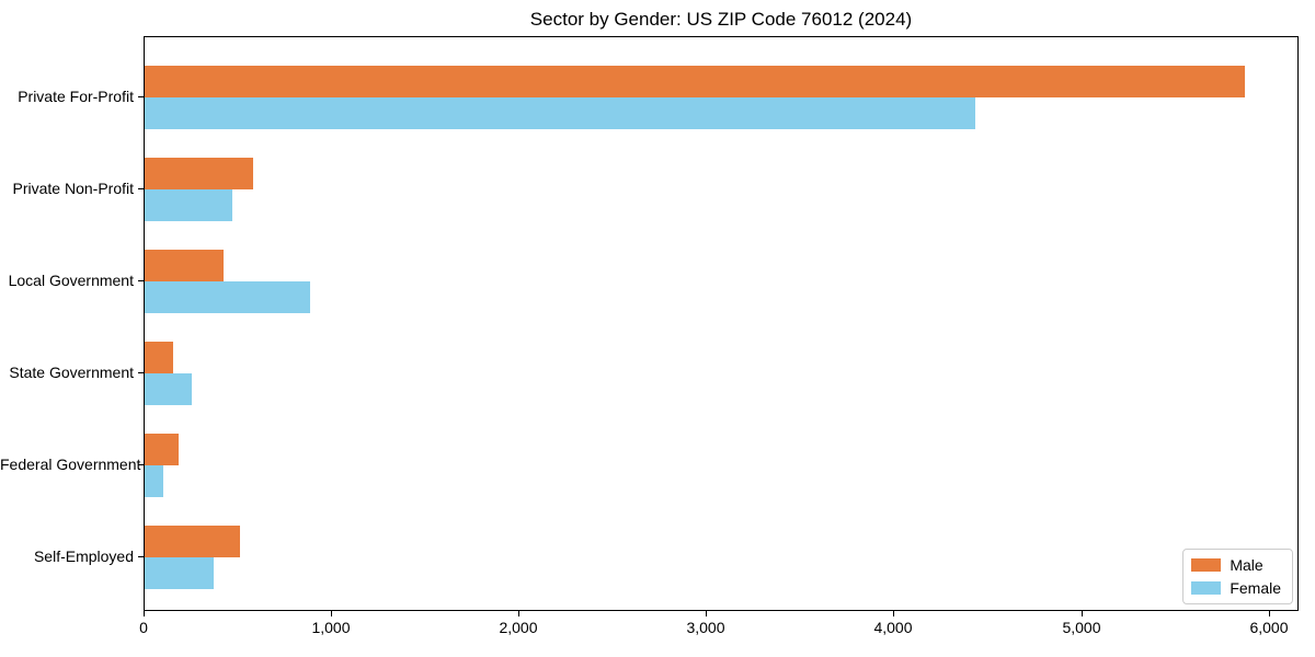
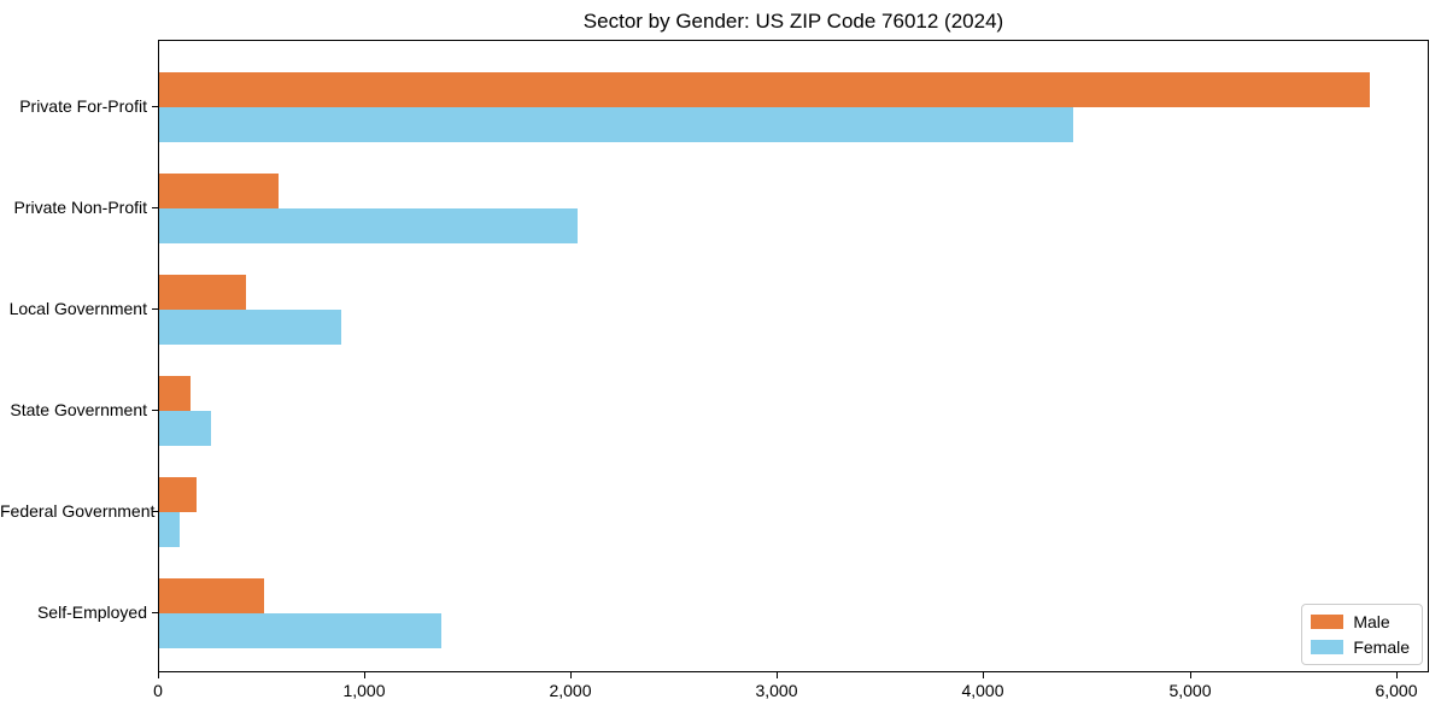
Female/Private Non-Profit: 470 -> 2030
Female/Self-Employed: 370 -> 1370
